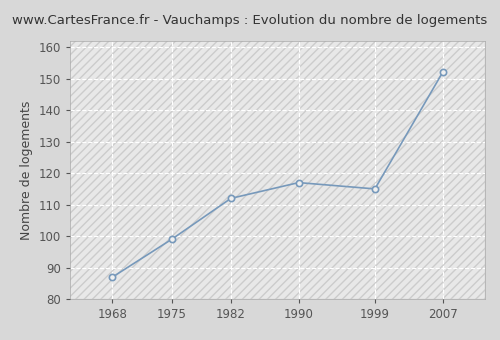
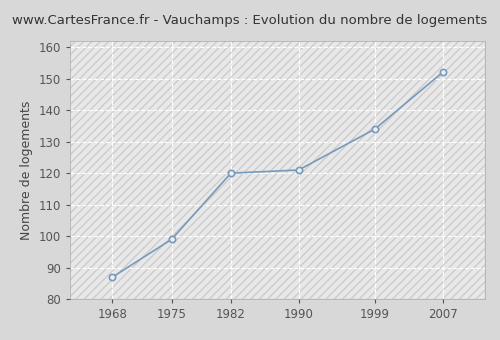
1982: 112 -> 120
1990: 117 -> 121
1999: 115 -> 134
